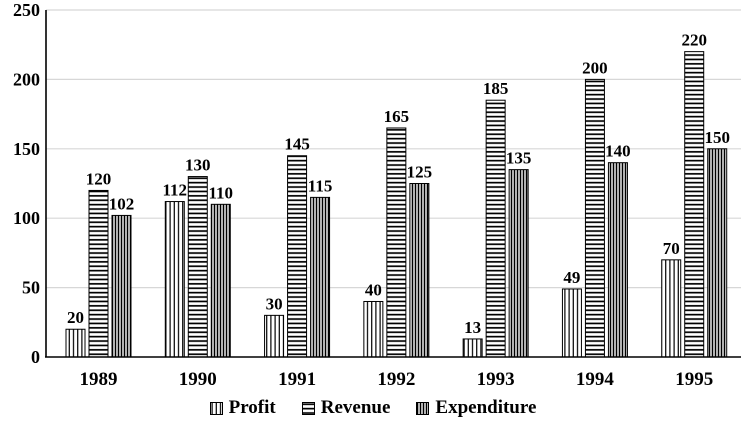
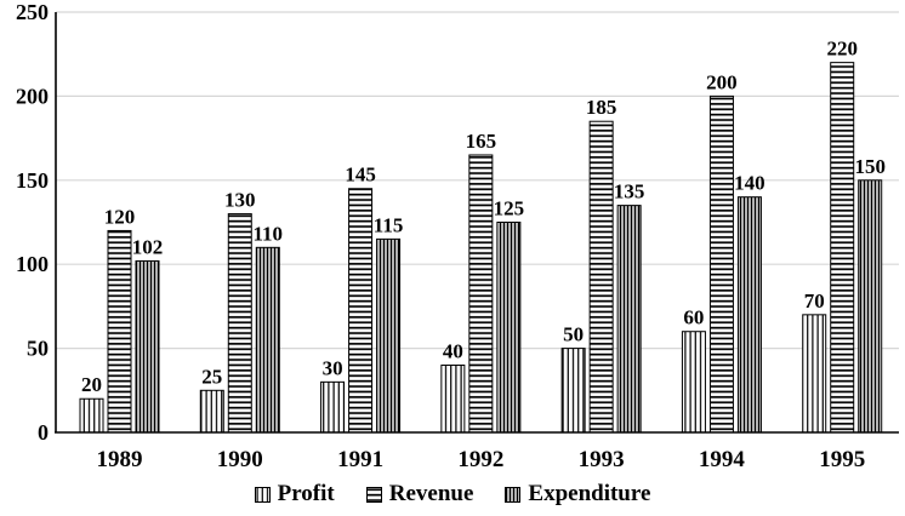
Profit/1990: 112 -> 25
Profit/1993: 13 -> 50
Profit/1994: 49 -> 60
